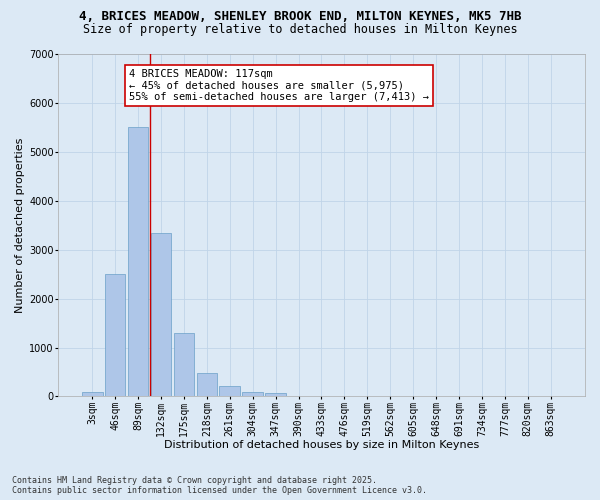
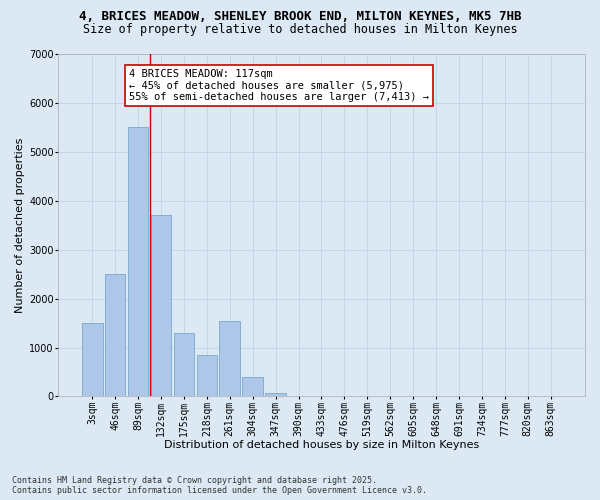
3sqm: 100 -> 1500
132sqm: 3350 -> 3700
218sqm: 470 -> 850
261sqm: 220 -> 1550
304sqm: 90 -> 400
